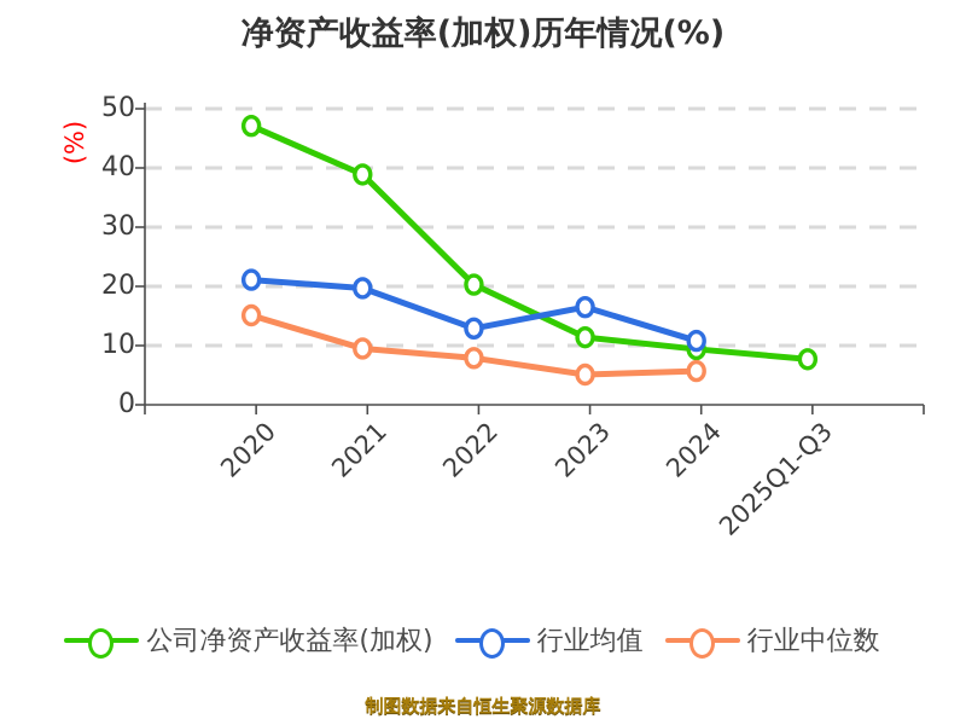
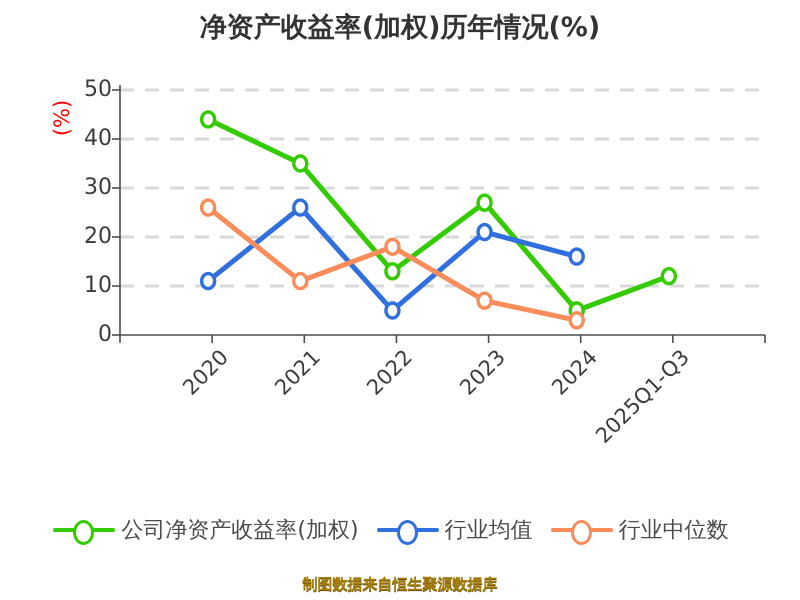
公司净资产收益率(加权)/2020: 47 -> 44
行业均值/2020: 21 -> 11
行业中位数/2020: 15 -> 26
公司净资产收益率(加权)/2021: 39 -> 35
行业均值/2021: 20 -> 26
行业中位数/2021: 10 -> 11
公司净资产收益率(加权)/2022: 20 -> 13
行业均值/2022: 13 -> 5
行业中位数/2022: 8 -> 18
公司净资产收益率(加权)/2023: 11 -> 27
行业均值/2023: 16 -> 21
行业中位数/2023: 5 -> 7
公司净资产收益率(加权)/2024: 9 -> 5
行业均值/2024: 11 -> 16
行业中位数/2024: 6 -> 3
公司净资产收益率(加权)/2025Q1-Q3: 8 -> 12
